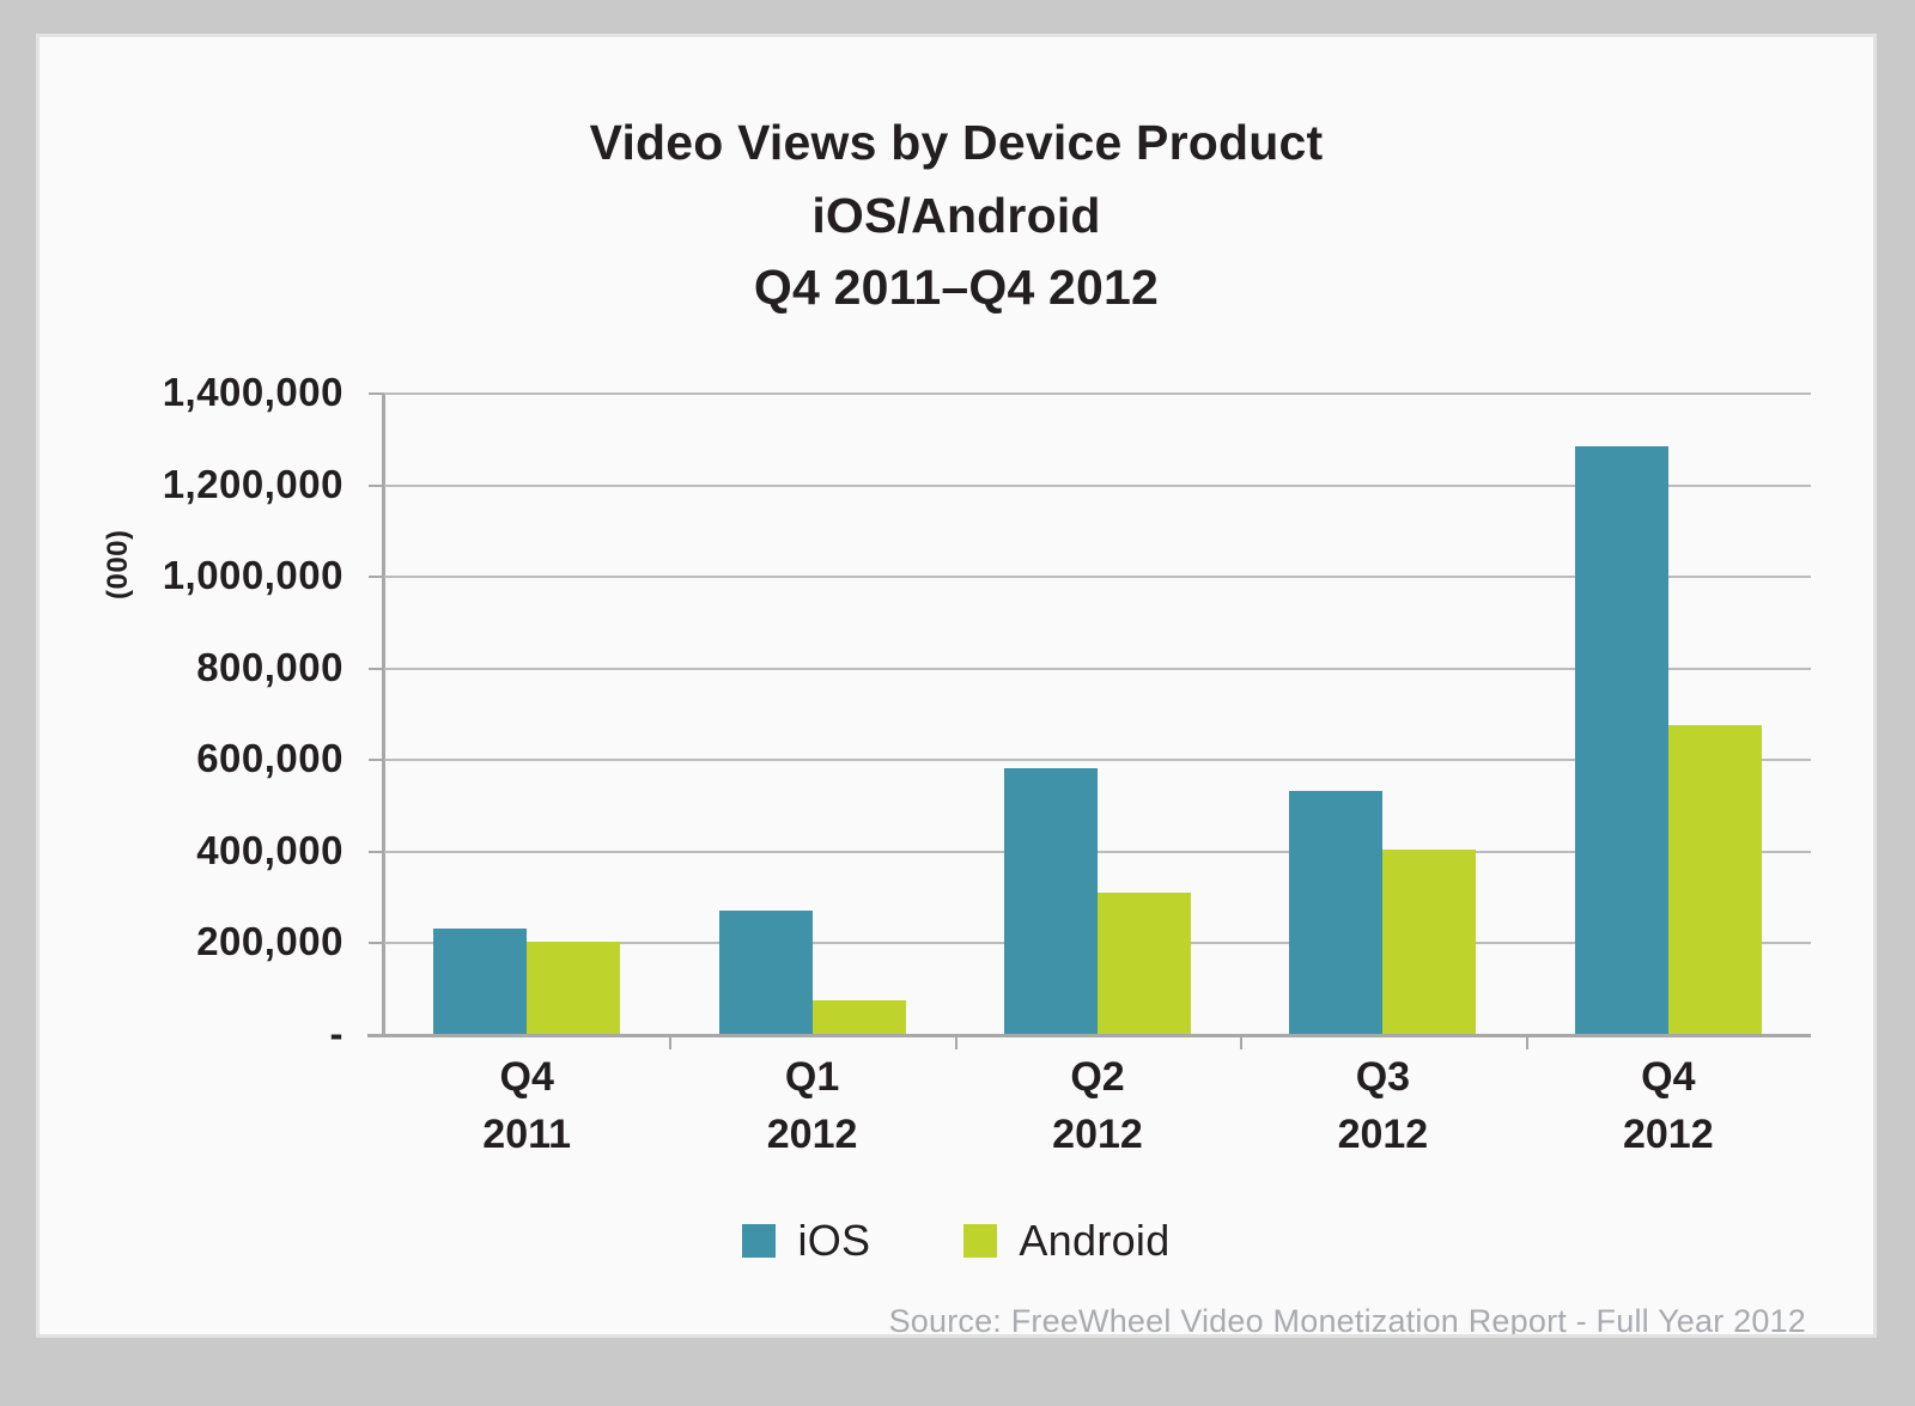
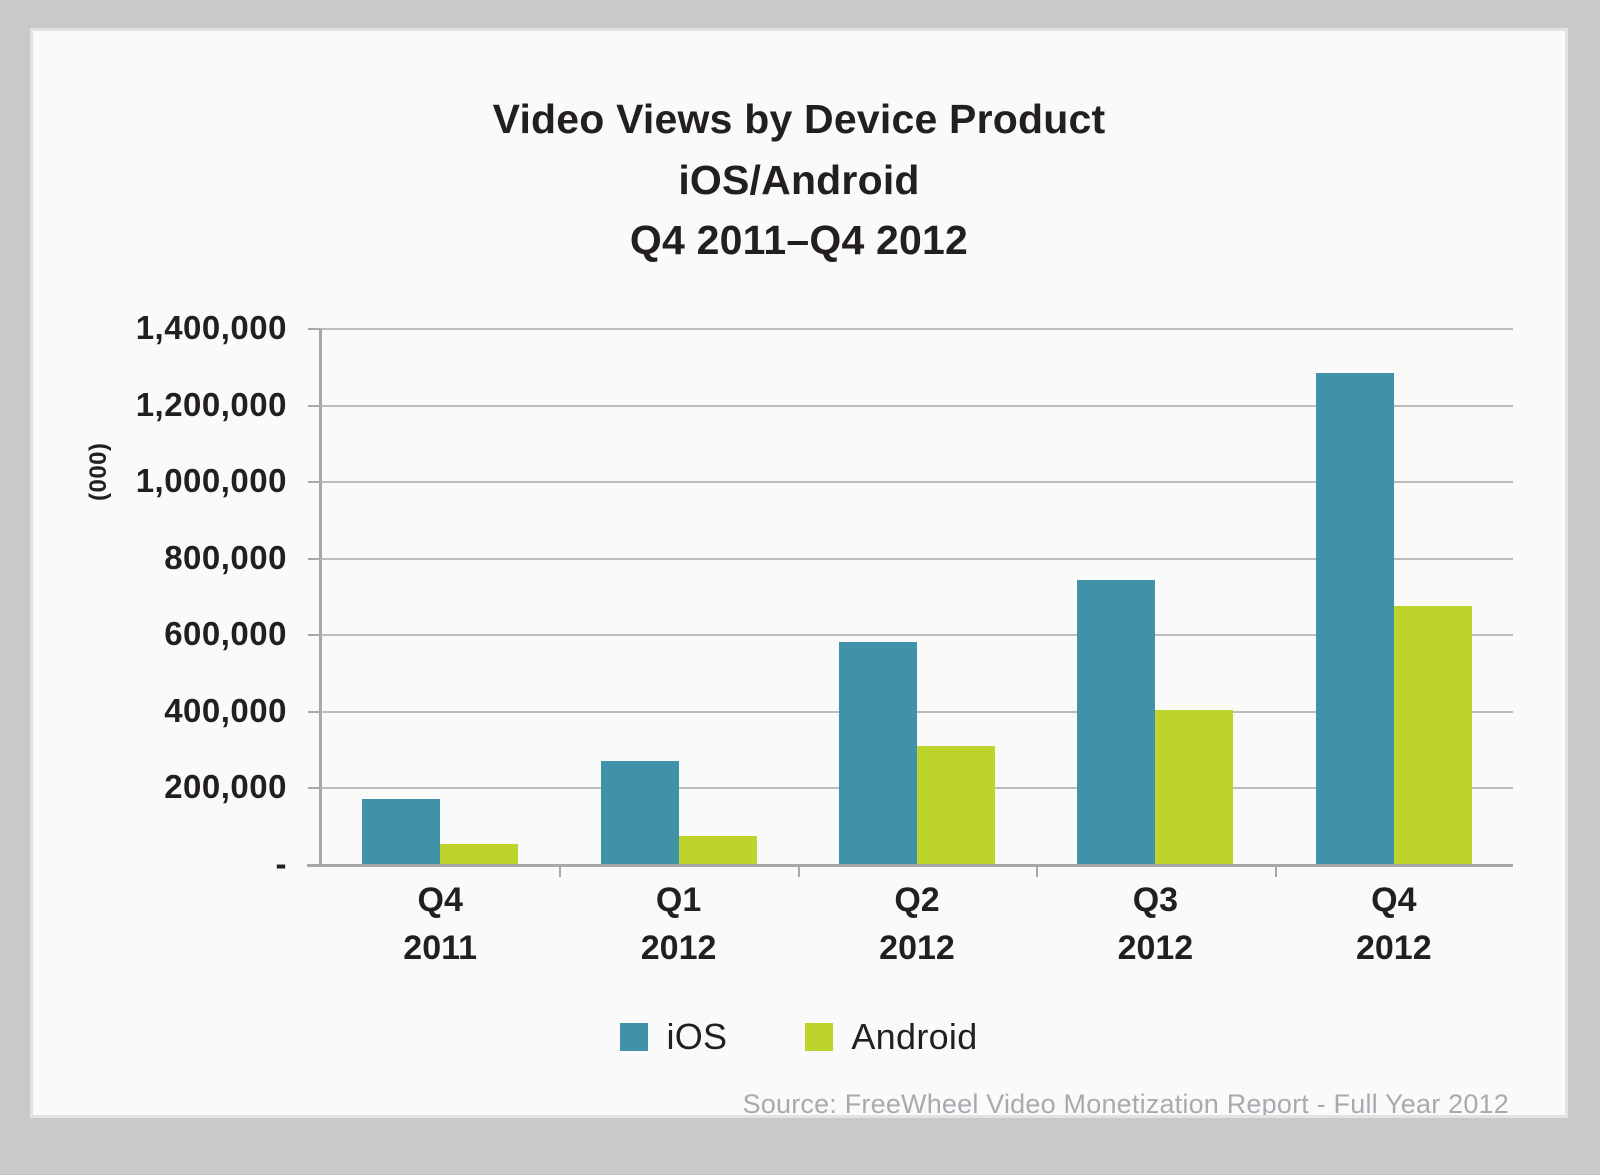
iOS/Q4 2011: 230000 -> 170000
Android/Q4 2011: 200000 -> 50000
iOS/Q3 2012: 530000 -> 740000
